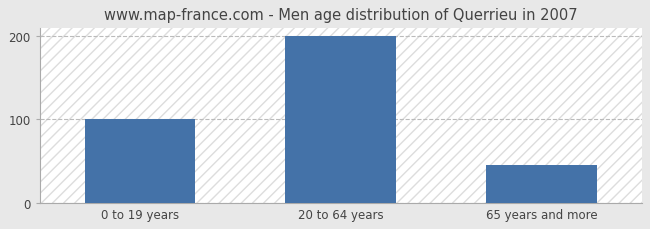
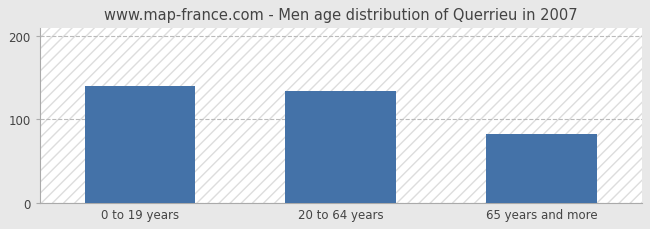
0 to 19 years: 100 -> 140
20 to 64 years: 200 -> 134
65 years and more: 45 -> 82
